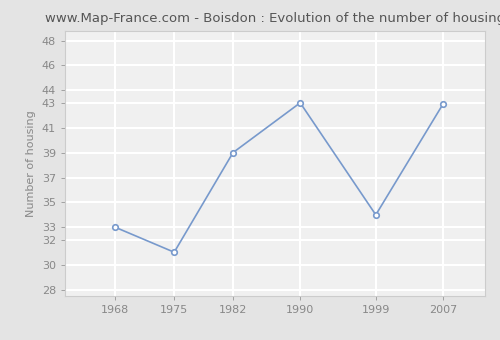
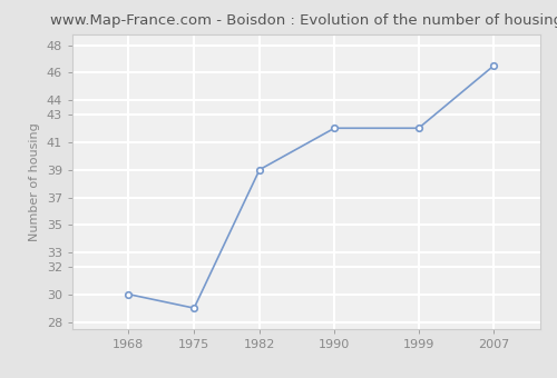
1968: 33.0 -> 30.0
1975: 31.0 -> 29.0
1990: 43.0 -> 42.0
1999: 34.0 -> 42.0
2007: 42.9 -> 46.5
